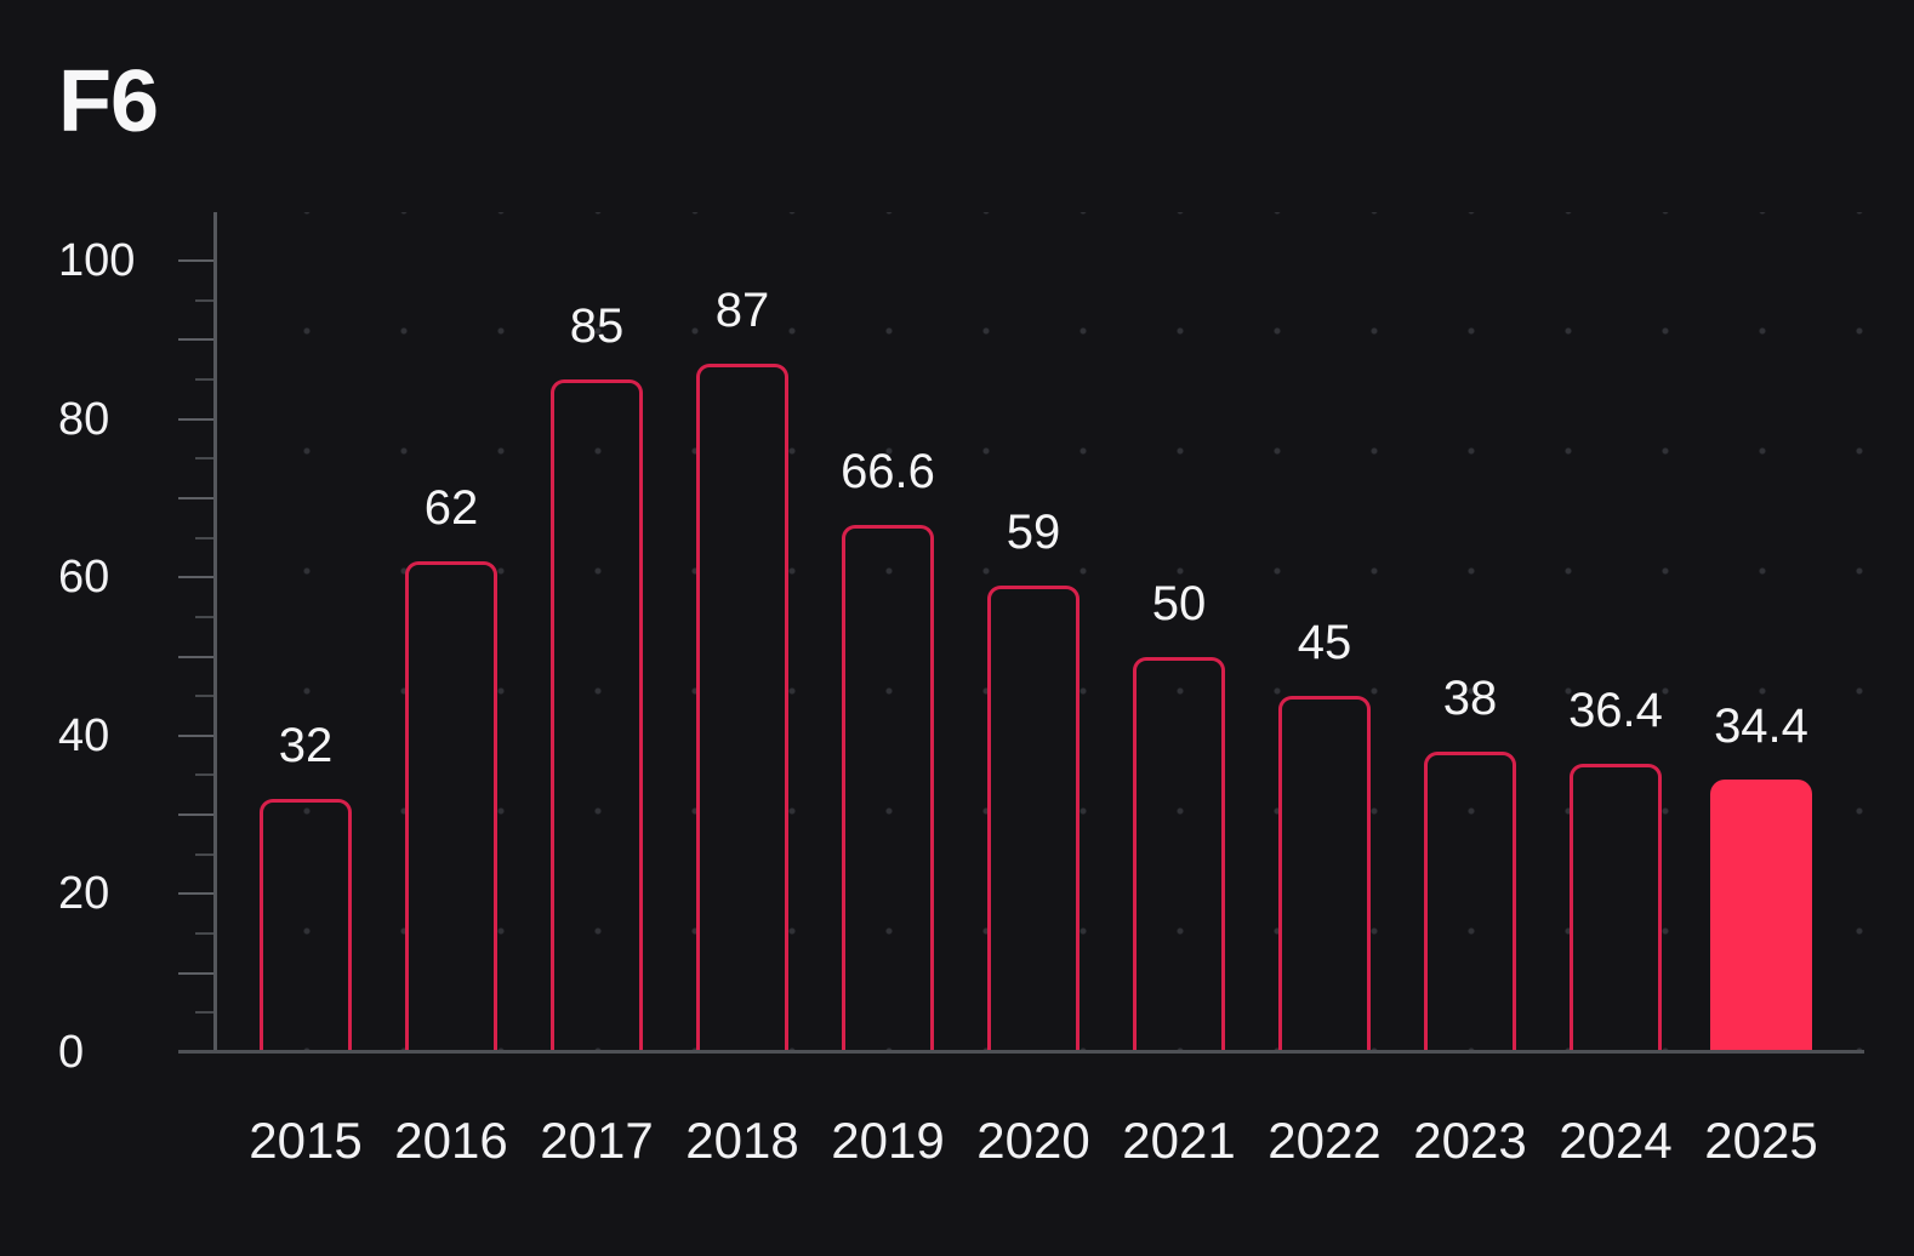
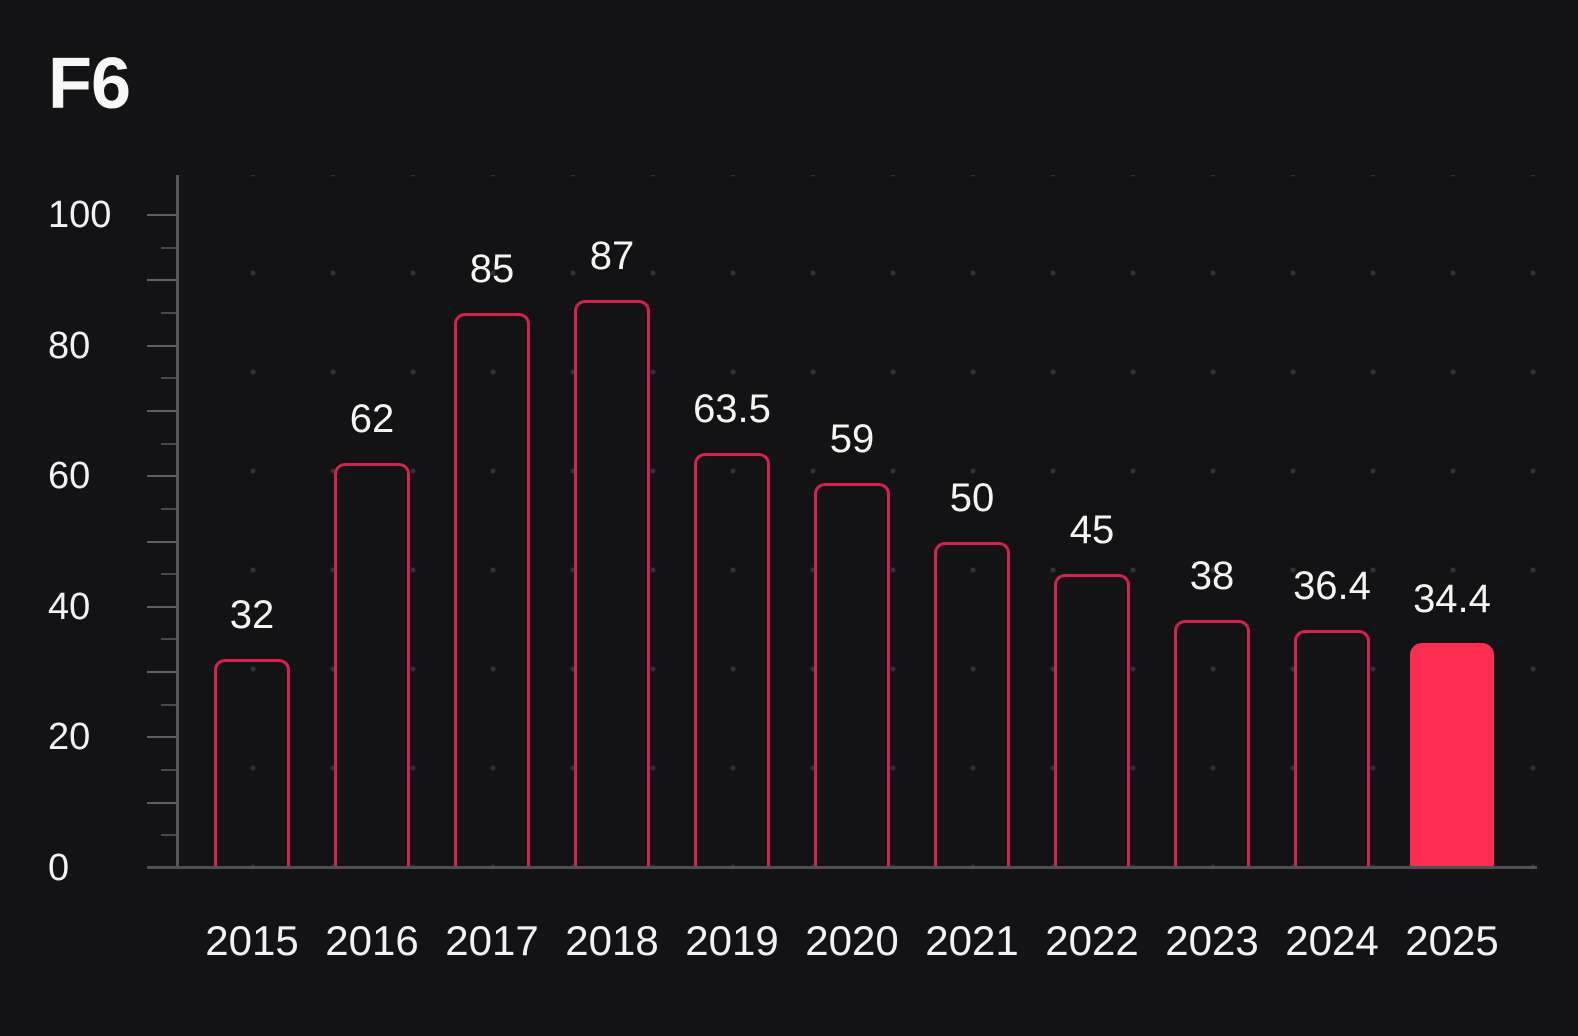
2019: 66.6 -> 63.5
